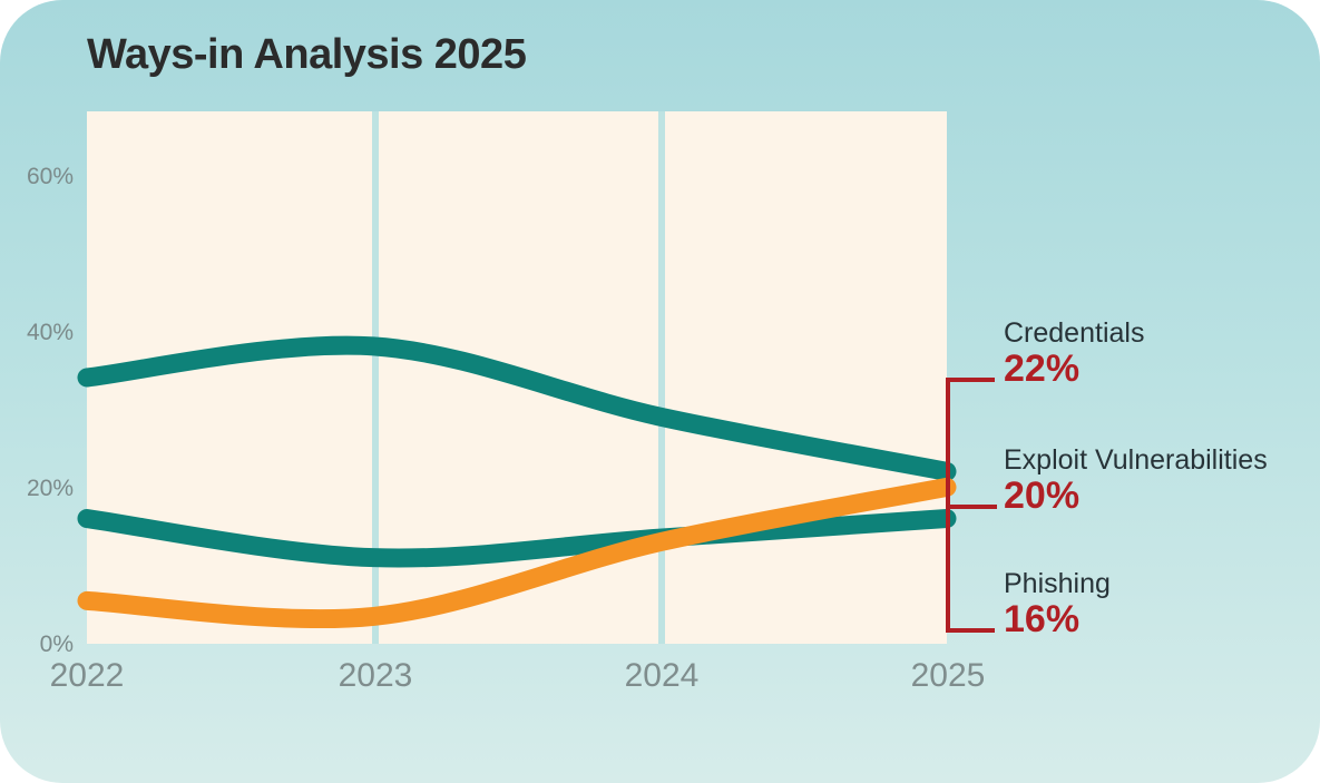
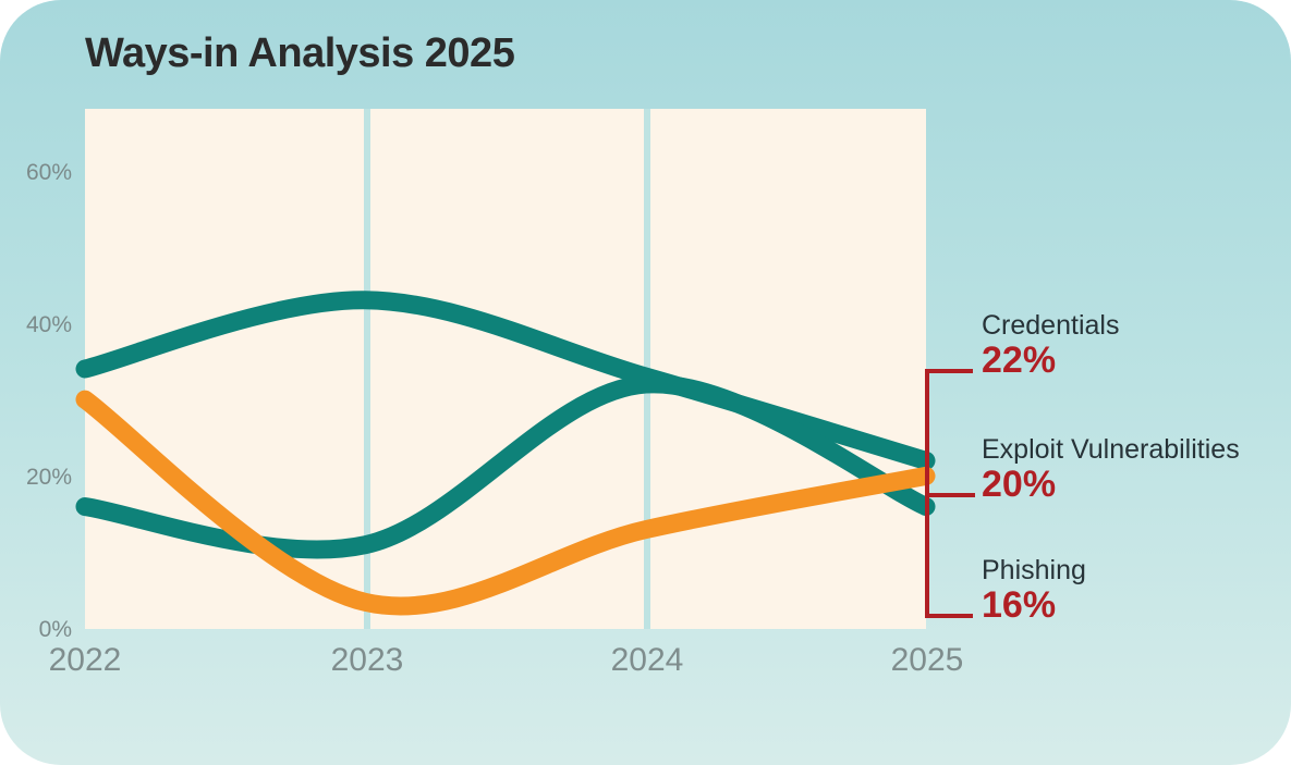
Exploit Vulnerabilities/2022: 6% -> 30%
Credentials/2023: 38% -> 43%
Credentials/2024: 29% -> 33%
Phishing/2024: 14% -> 32%
